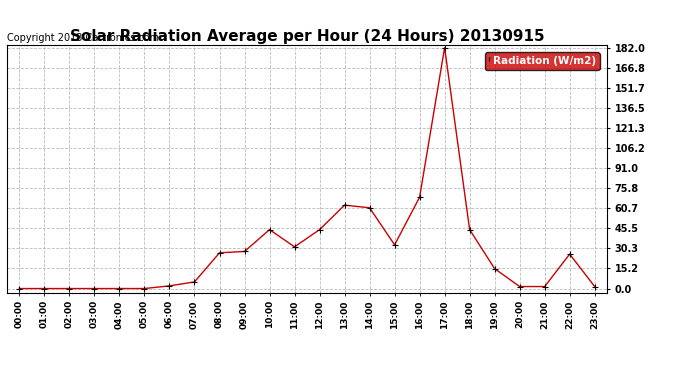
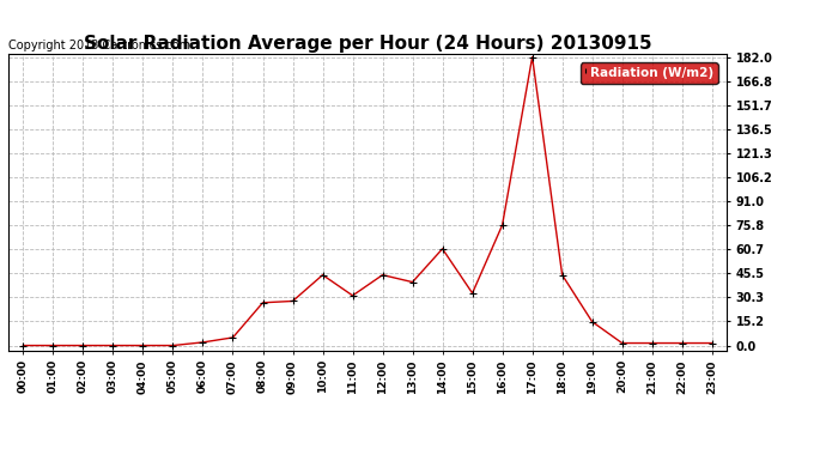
13:00: 63 -> 40
16:00: 69 -> 76
22:00: 26 -> 2
